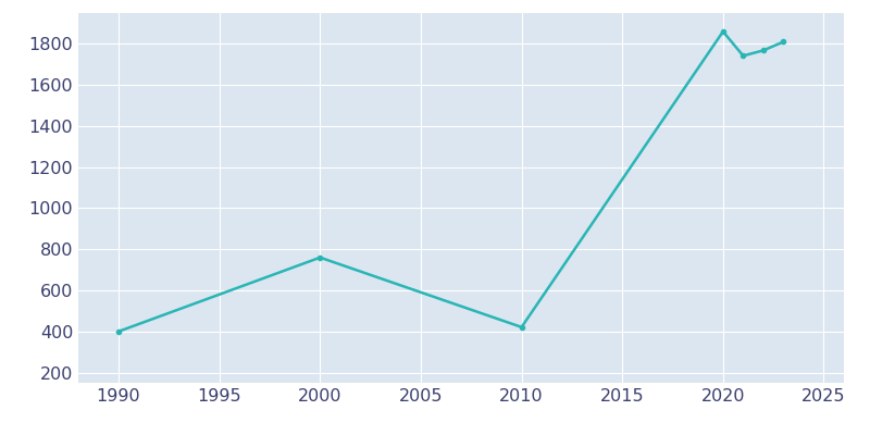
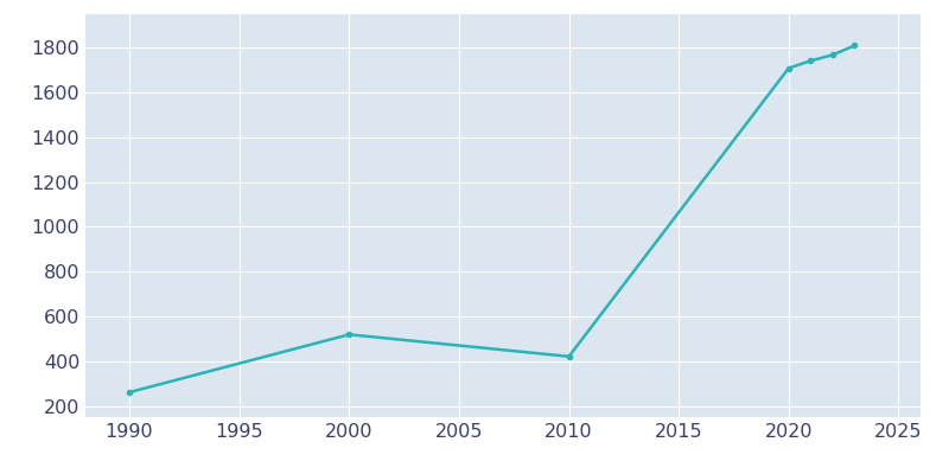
1990: 400 -> 260
2000: 760 -> 520
2020: 1860 -> 1710
